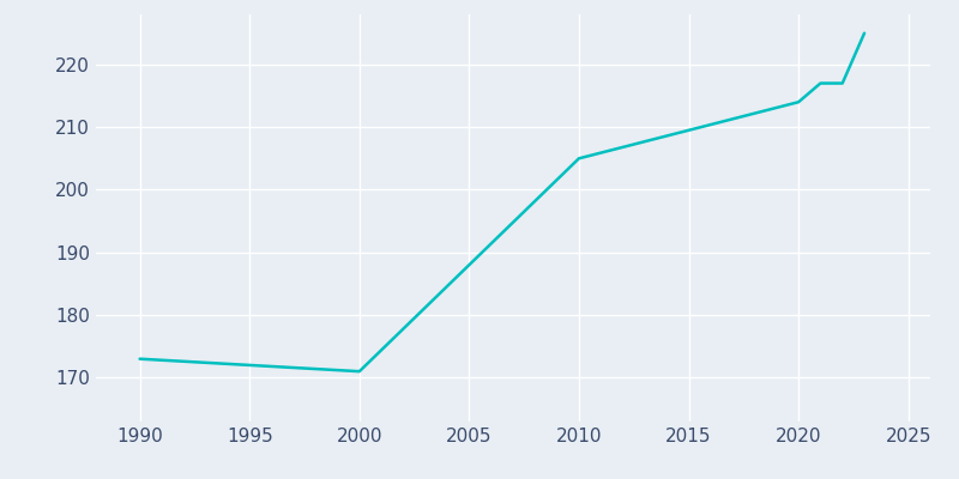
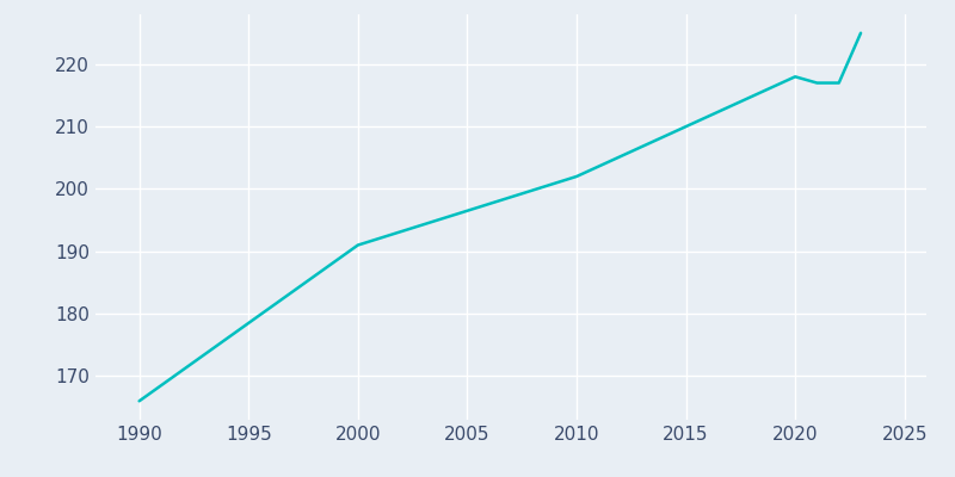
1990: 173 -> 166
2000: 171 -> 191
2010: 205 -> 202
2020: 214 -> 218
